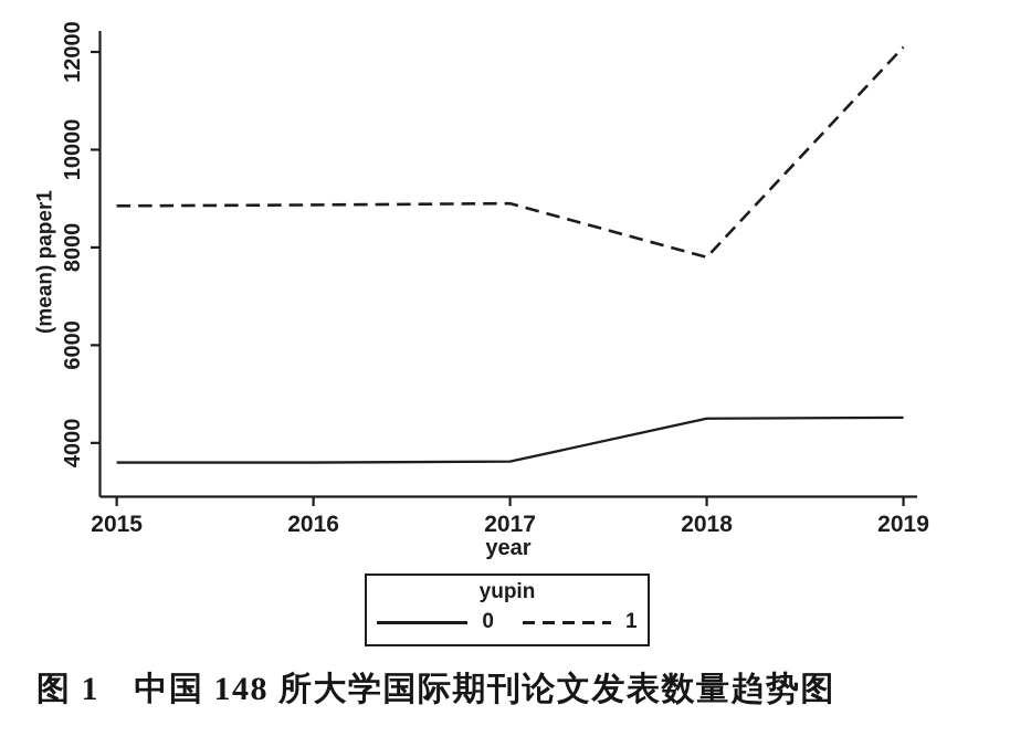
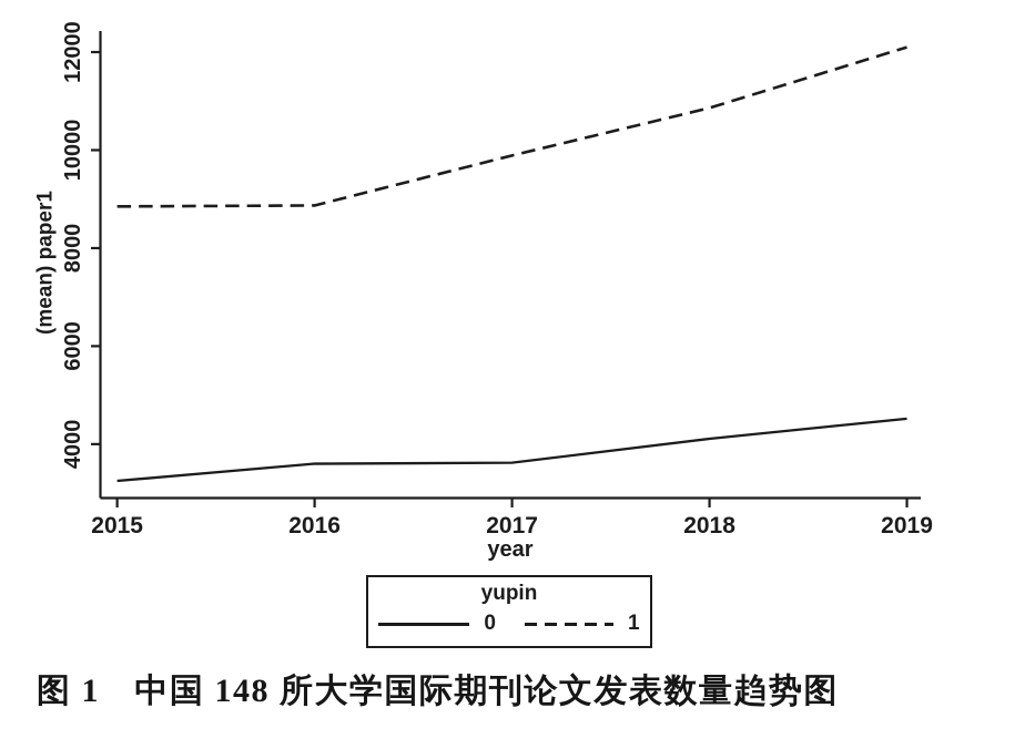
0/2015: 3600 -> 3200
1/2017: 8900 -> 9900
0/2018: 4500 -> 4100
1/2018: 7800 -> 10900
